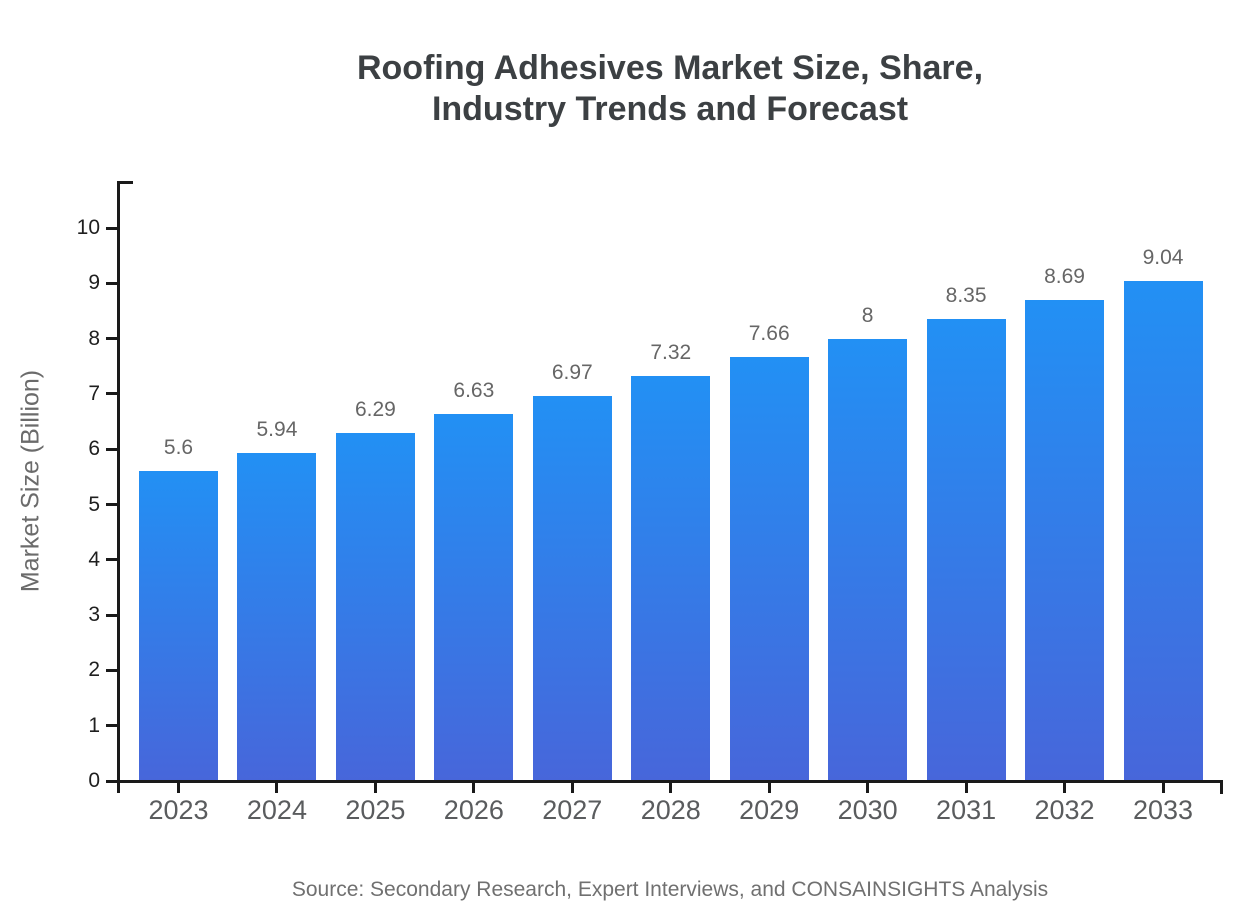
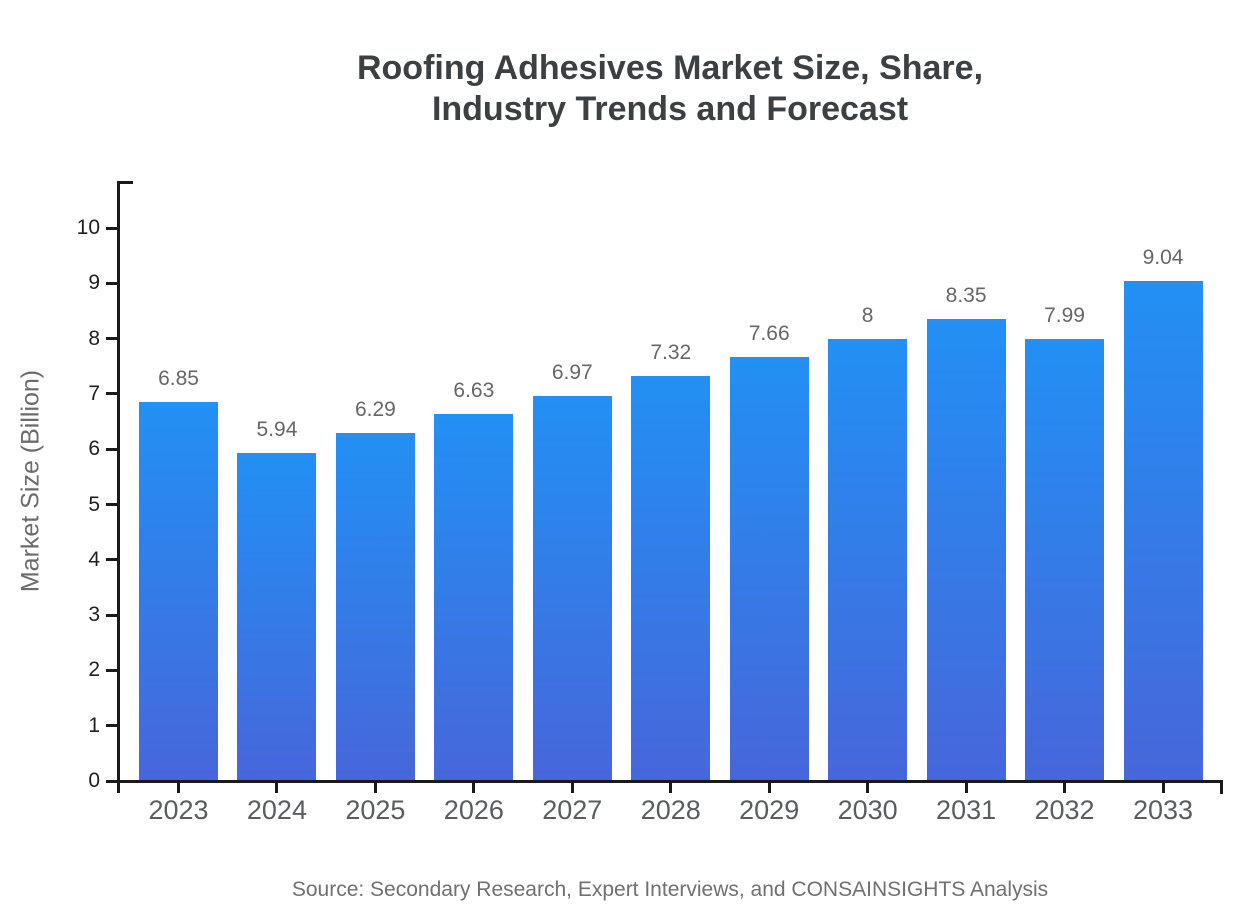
2023: 5.6 -> 6.85
2032: 8.69 -> 7.99
